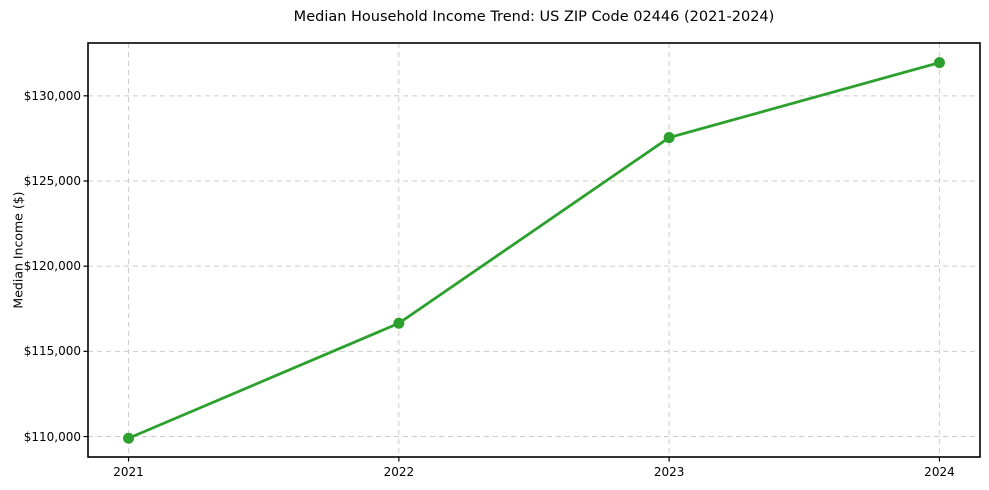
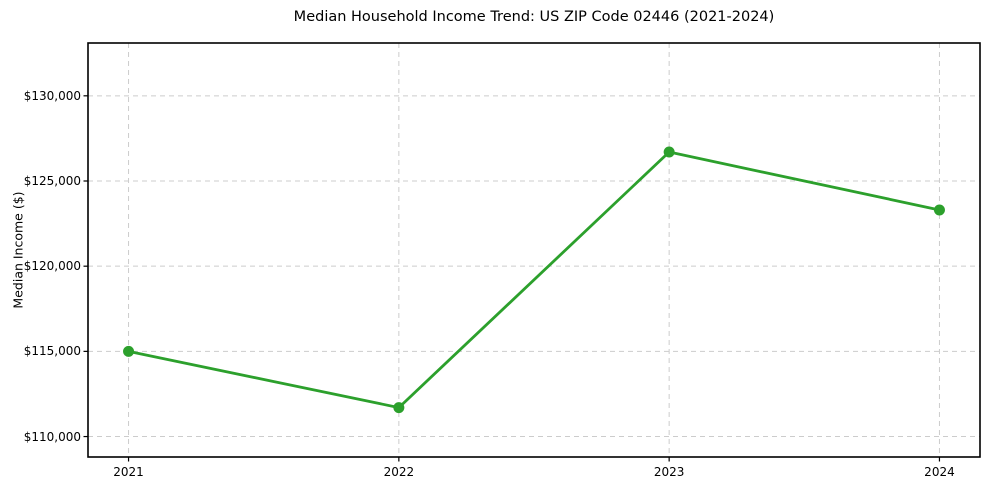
2021: $109900 -> $115000
2022: $116600 -> $111700
2023: $127600 -> $126700
2024: $132000 -> $123300
